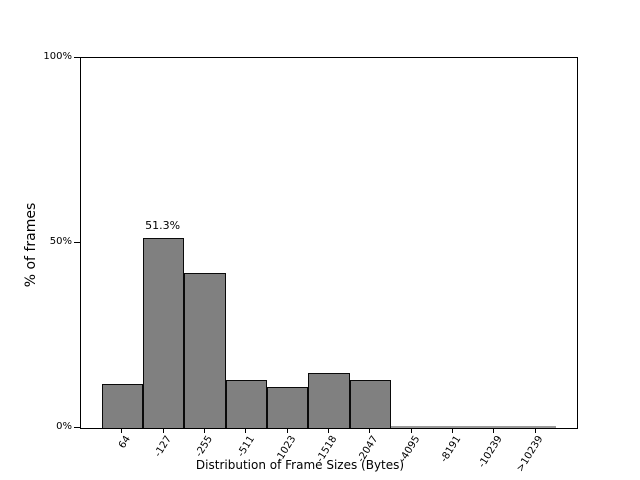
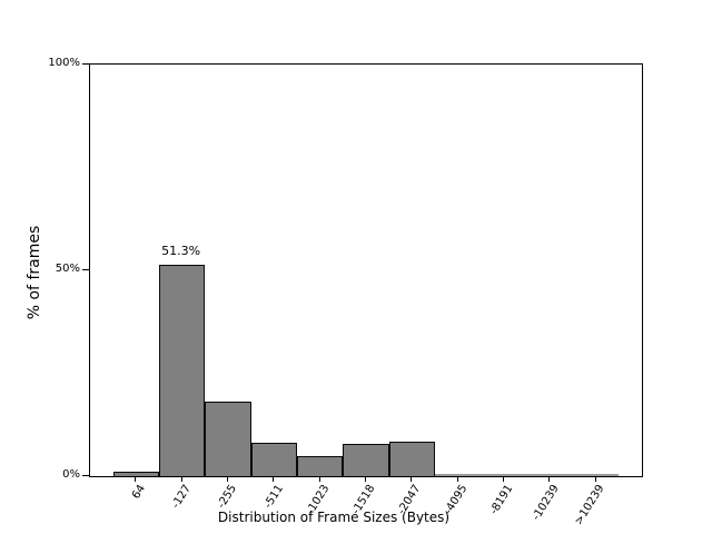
64: 12% -> 1%
-255: 42% -> 18%
-511: 13% -> 8%
-1023: 11% -> 5%
-1518: 15% -> 8%
-2047: 13% -> 8%
